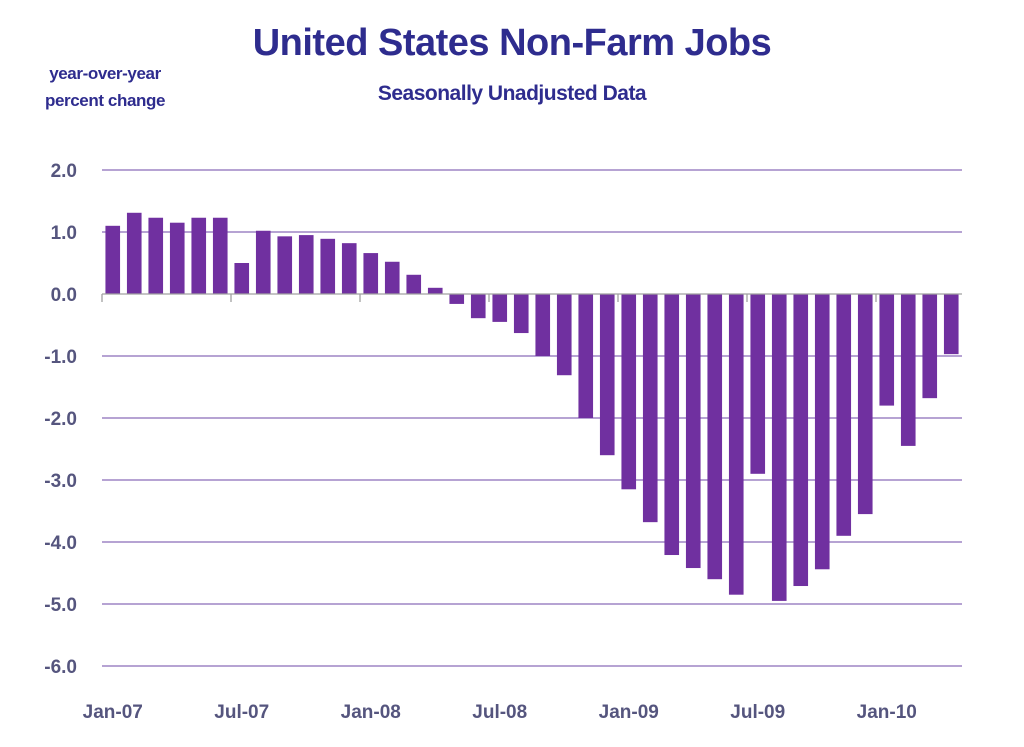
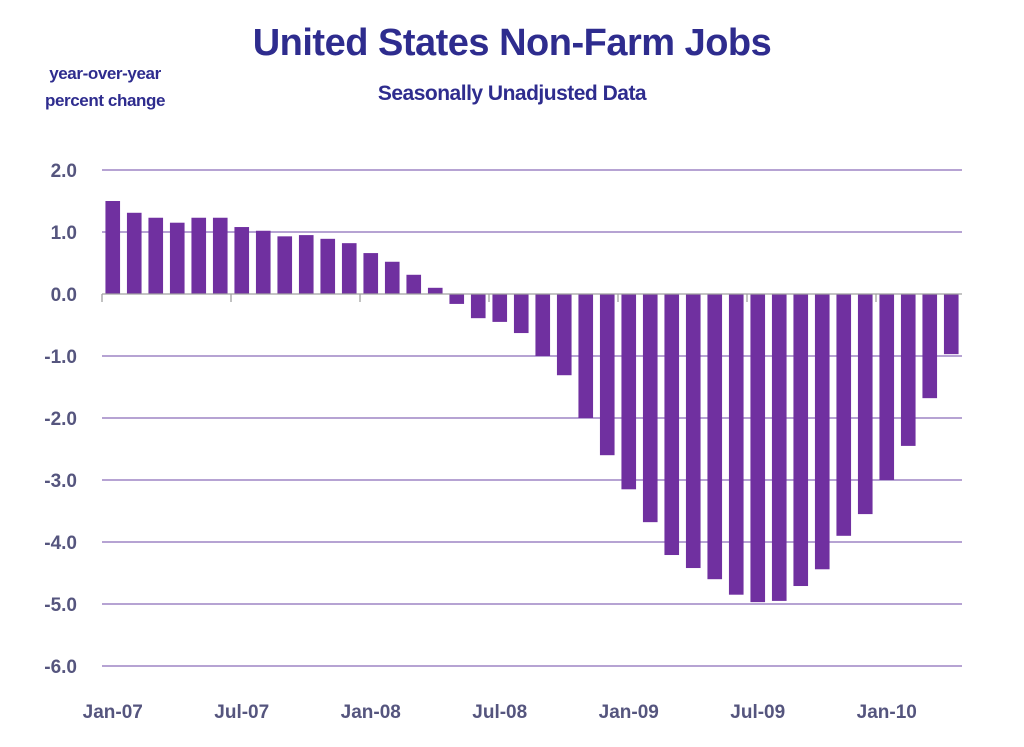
Jan-07: 1.1 -> 1.5
Jul-07: 0.5 -> 1.1
Jul-09: -2.9 -> -5.0
Jan-10: -1.8 -> -3.0
